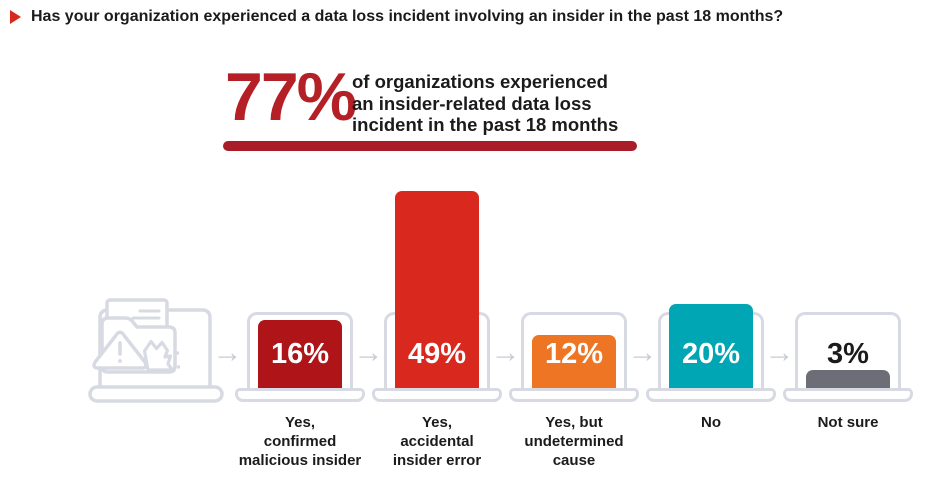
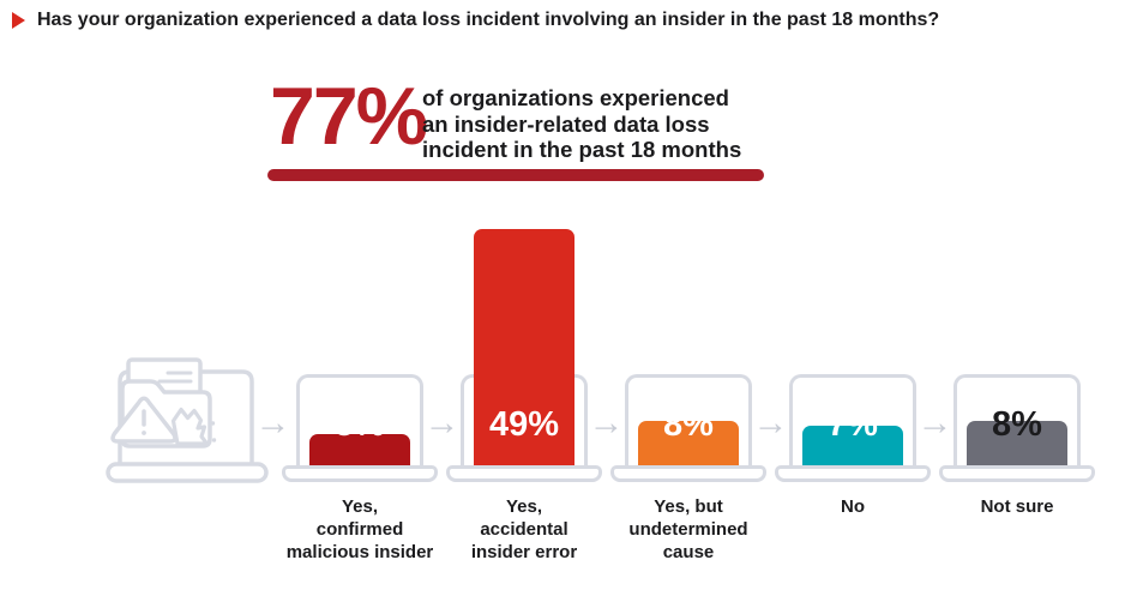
Yes, confirmed malicious insider: 16% -> 5%
Yes, but undetermined cause: 12% -> 8%
No: 20% -> 7%
Not sure: 3% -> 8%
